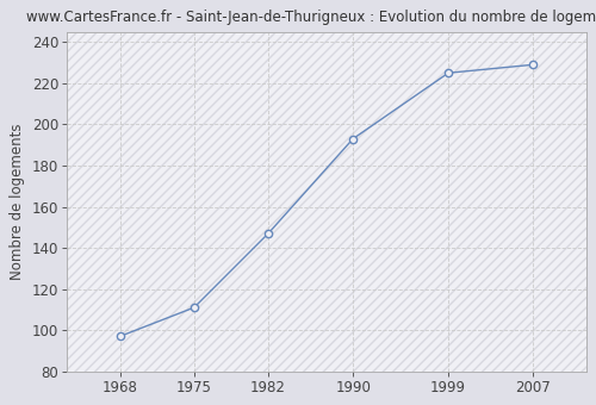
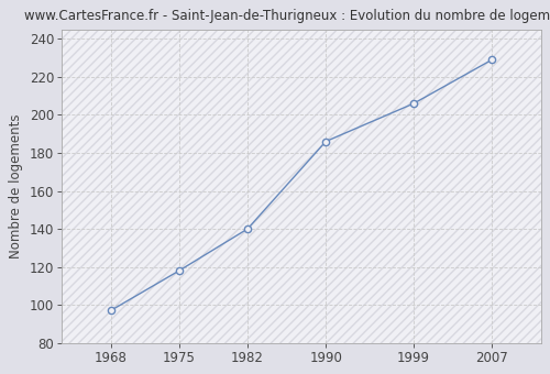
1975: 111 -> 118
1982: 147 -> 140
1990: 193 -> 186
1999: 225 -> 206
